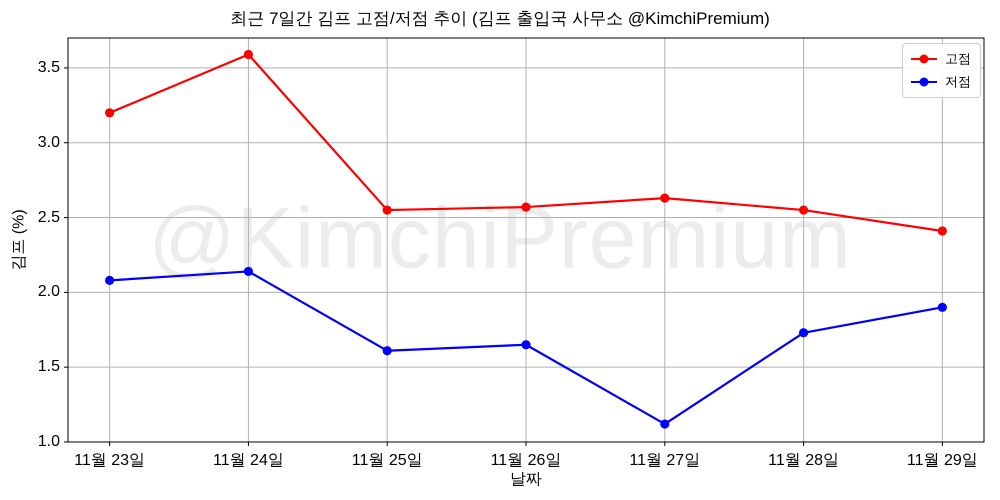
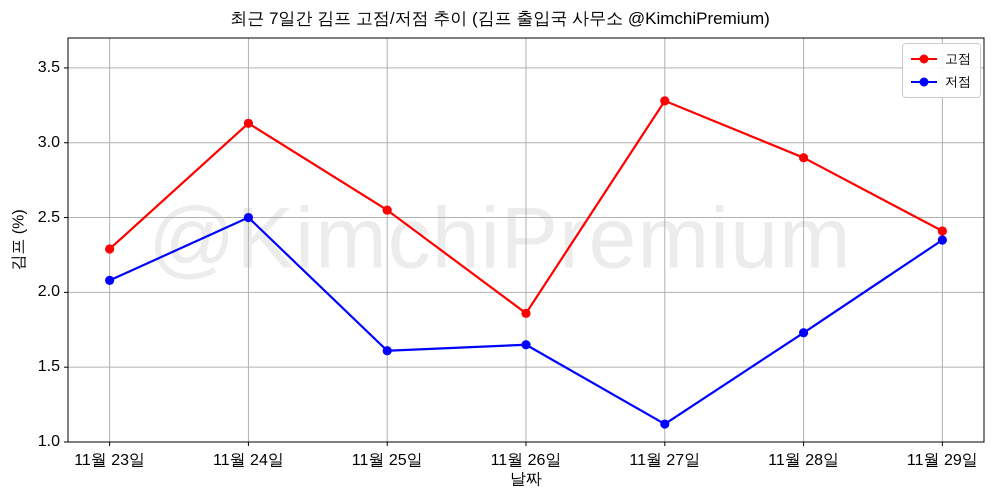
고점/11월 23일: 3.20 -> 2.29
고점/11월 24일: 3.59 -> 3.13
저점/11월 24일: 2.14 -> 2.50
고점/11월 26일: 2.57 -> 1.86
고점/11월 27일: 2.63 -> 3.28
고점/11월 28일: 2.55 -> 2.90
저점/11월 29일: 1.90 -> 2.35
